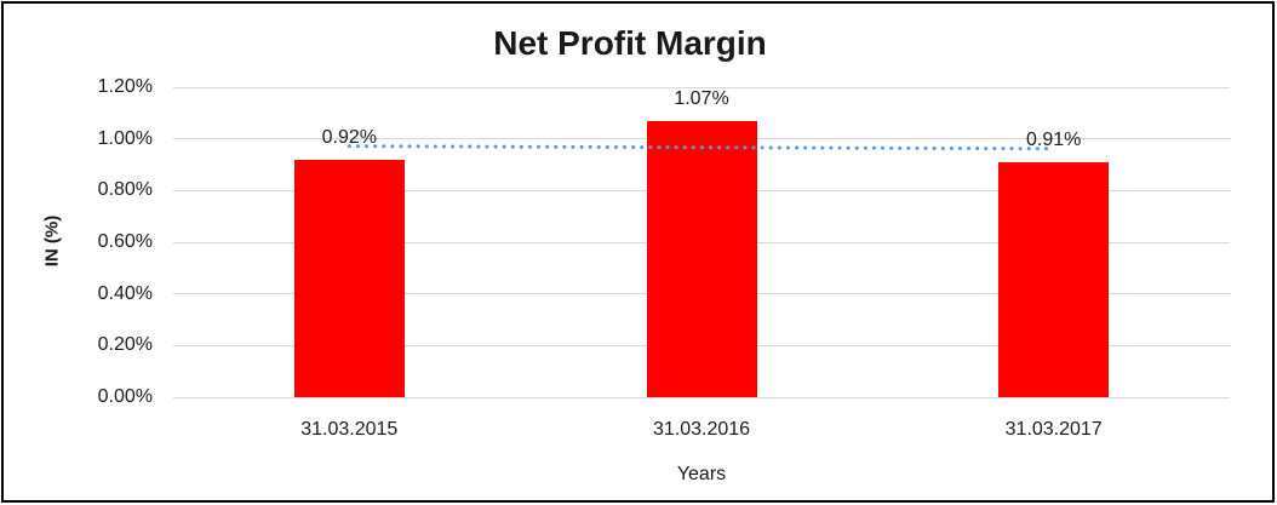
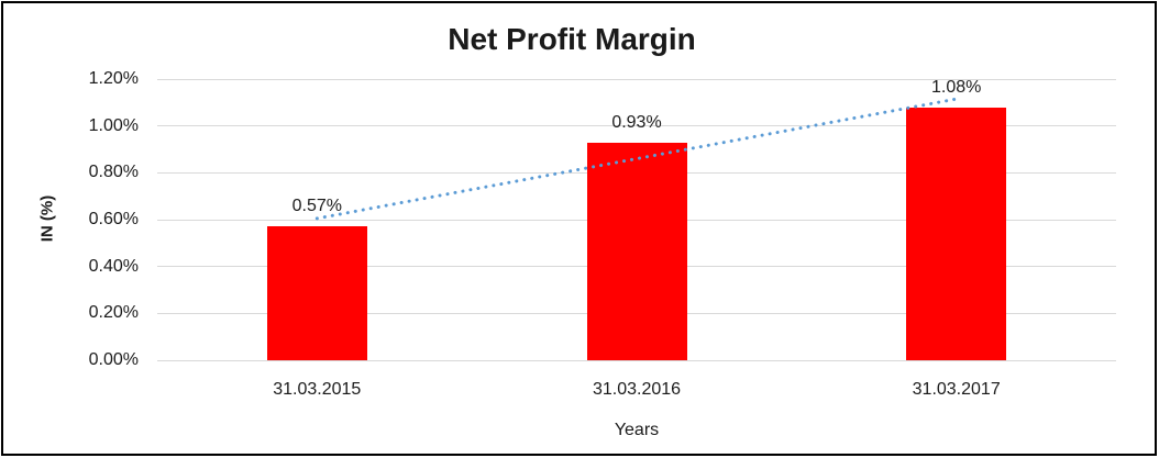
31.03.2015: 0.92% -> 0.57%
31.03.2016: 1.07% -> 0.93%
31.03.2017: 0.91% -> 1.08%
